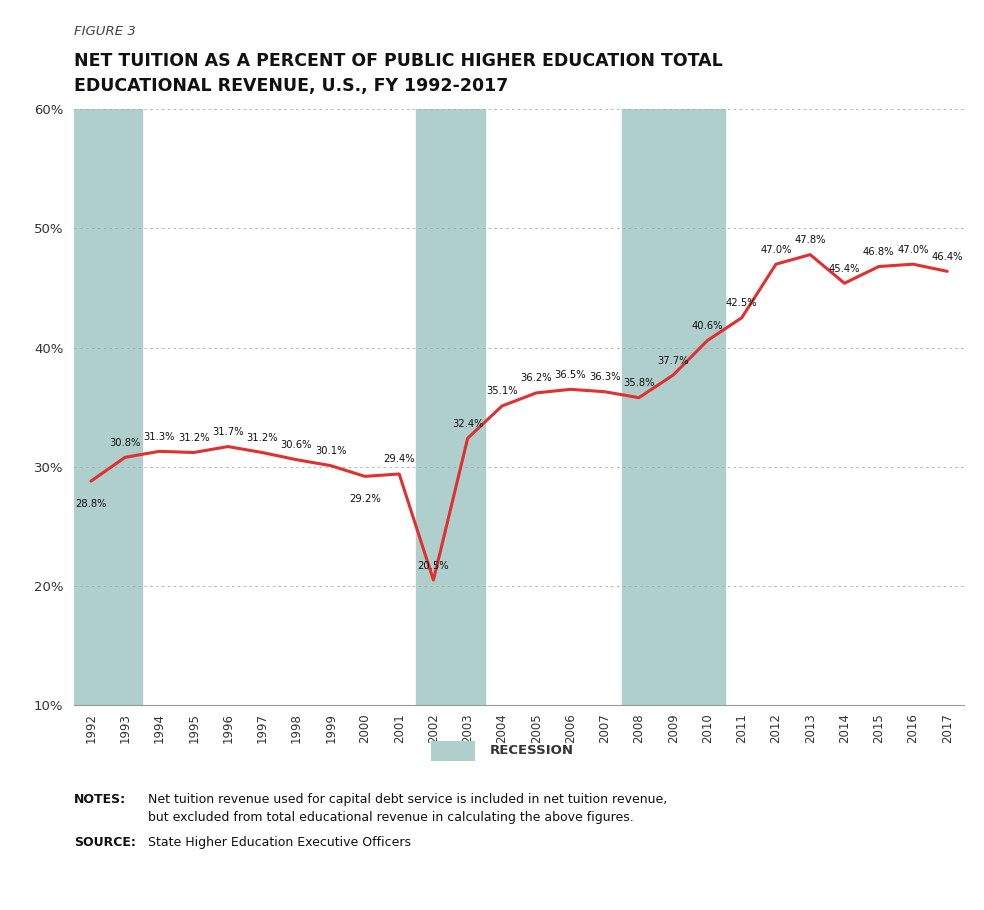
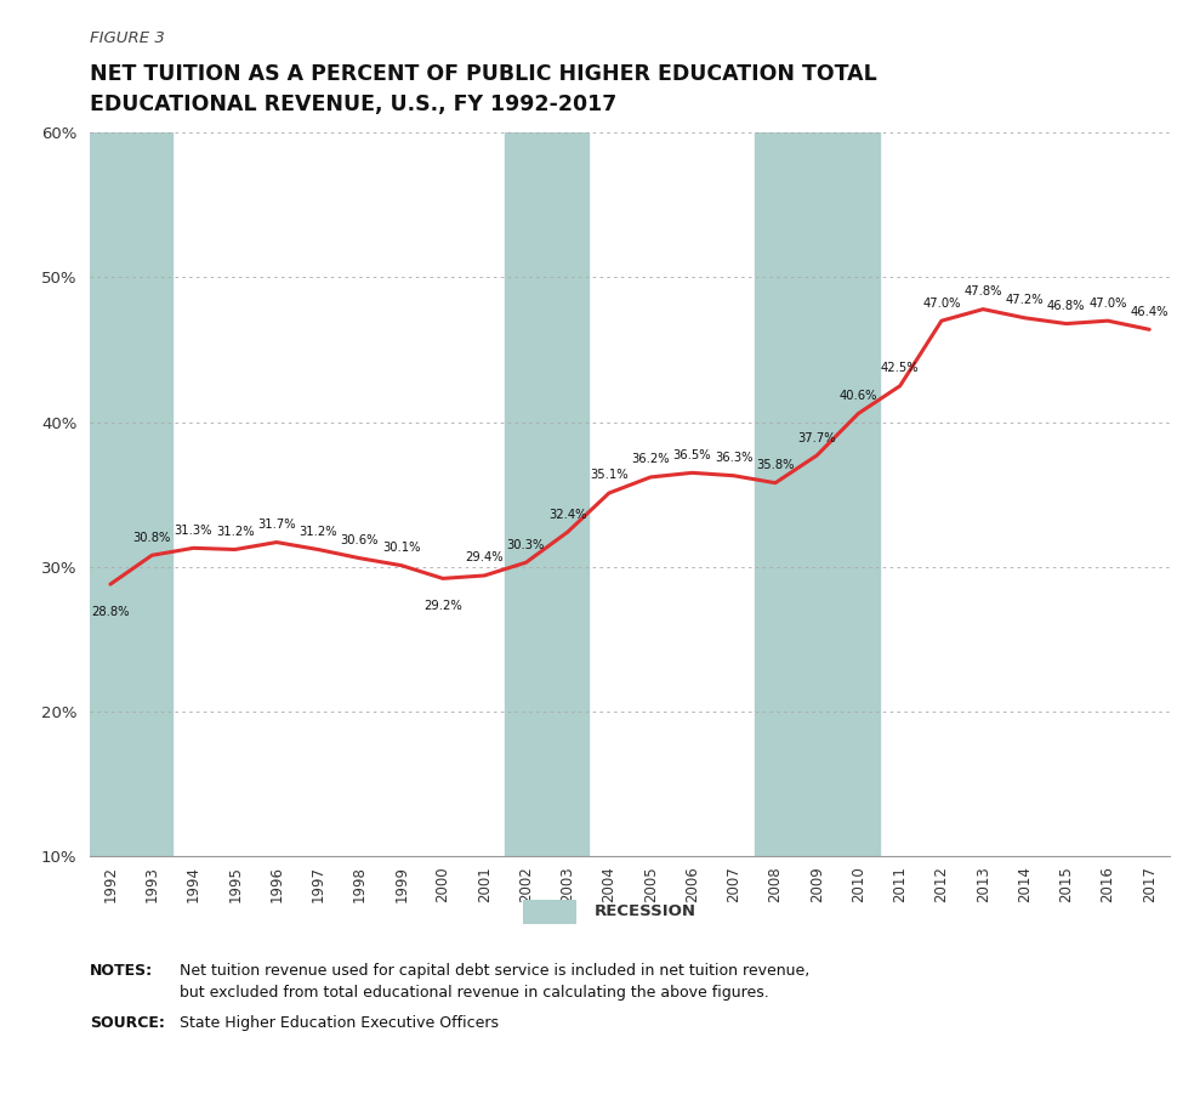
2002: 20.5% -> 30.3%
2014: 45.4% -> 47.2%
